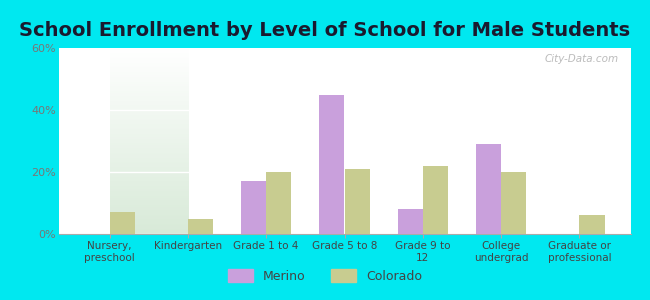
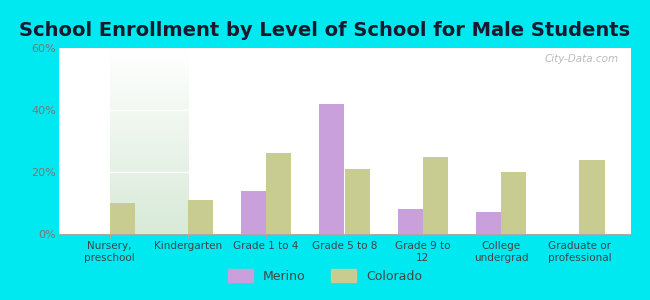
Colorado/Nursery, preschool: 7% -> 10%
Colorado/Kindergarten: 5% -> 11%
Merino/Grade 1 to 4: 17% -> 14%
Colorado/Grade 1 to 4: 20% -> 26%
Merino/Grade 5 to 8: 45% -> 42%
Colorado/Grade 9 to 12: 22% -> 25%
Merino/College undergrad: 29% -> 7%
Colorado/Graduate or professional: 6% -> 24%
